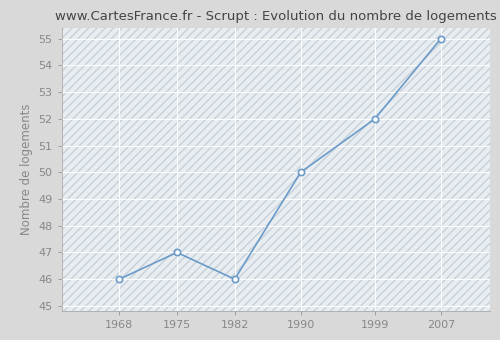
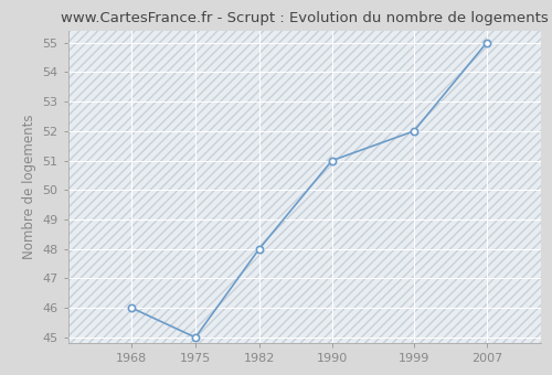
1975: 47 -> 45
1982: 46 -> 48
1990: 50 -> 51
